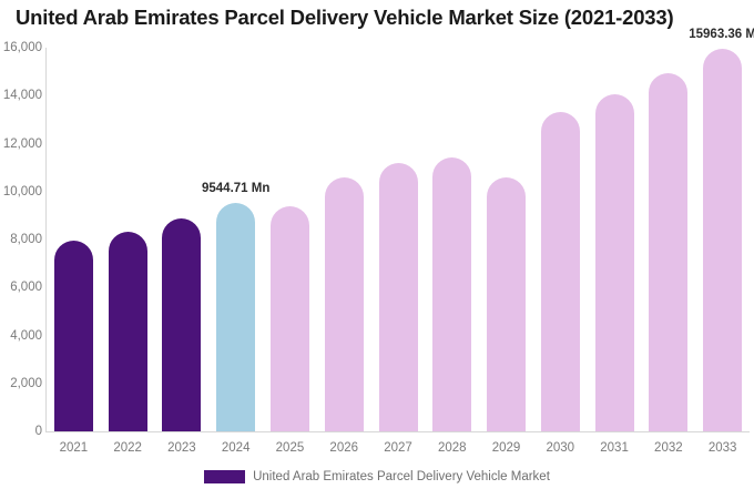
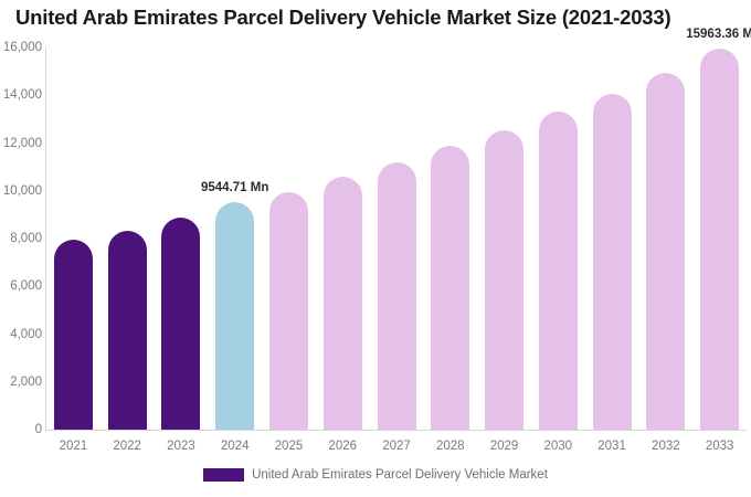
2025: 9400 -> 9900
2028: 11400 -> 11900
2029: 10600 -> 12500
